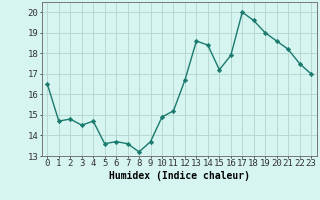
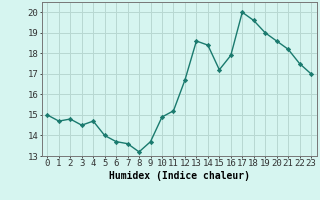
0: 16.5 -> 15.0
5: 13.6 -> 14.0
